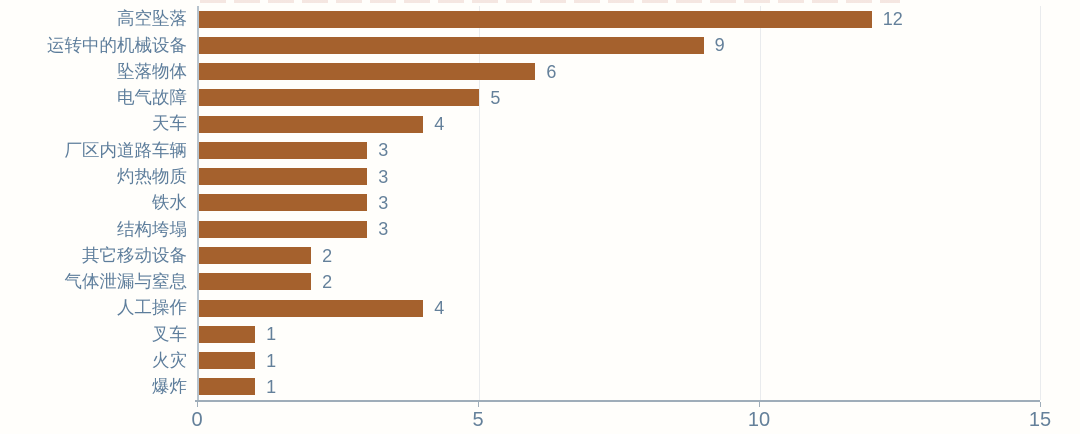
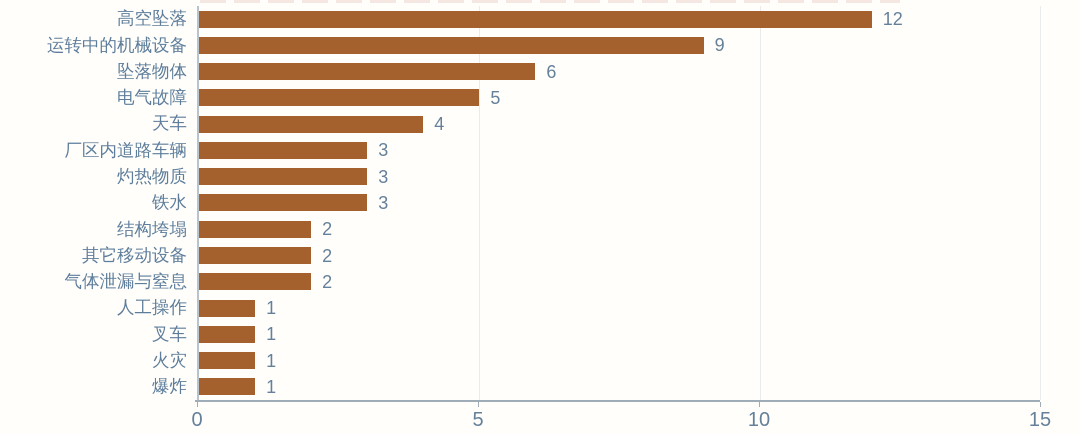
结构垮塌: 3 -> 2
人工操作: 4 -> 1
